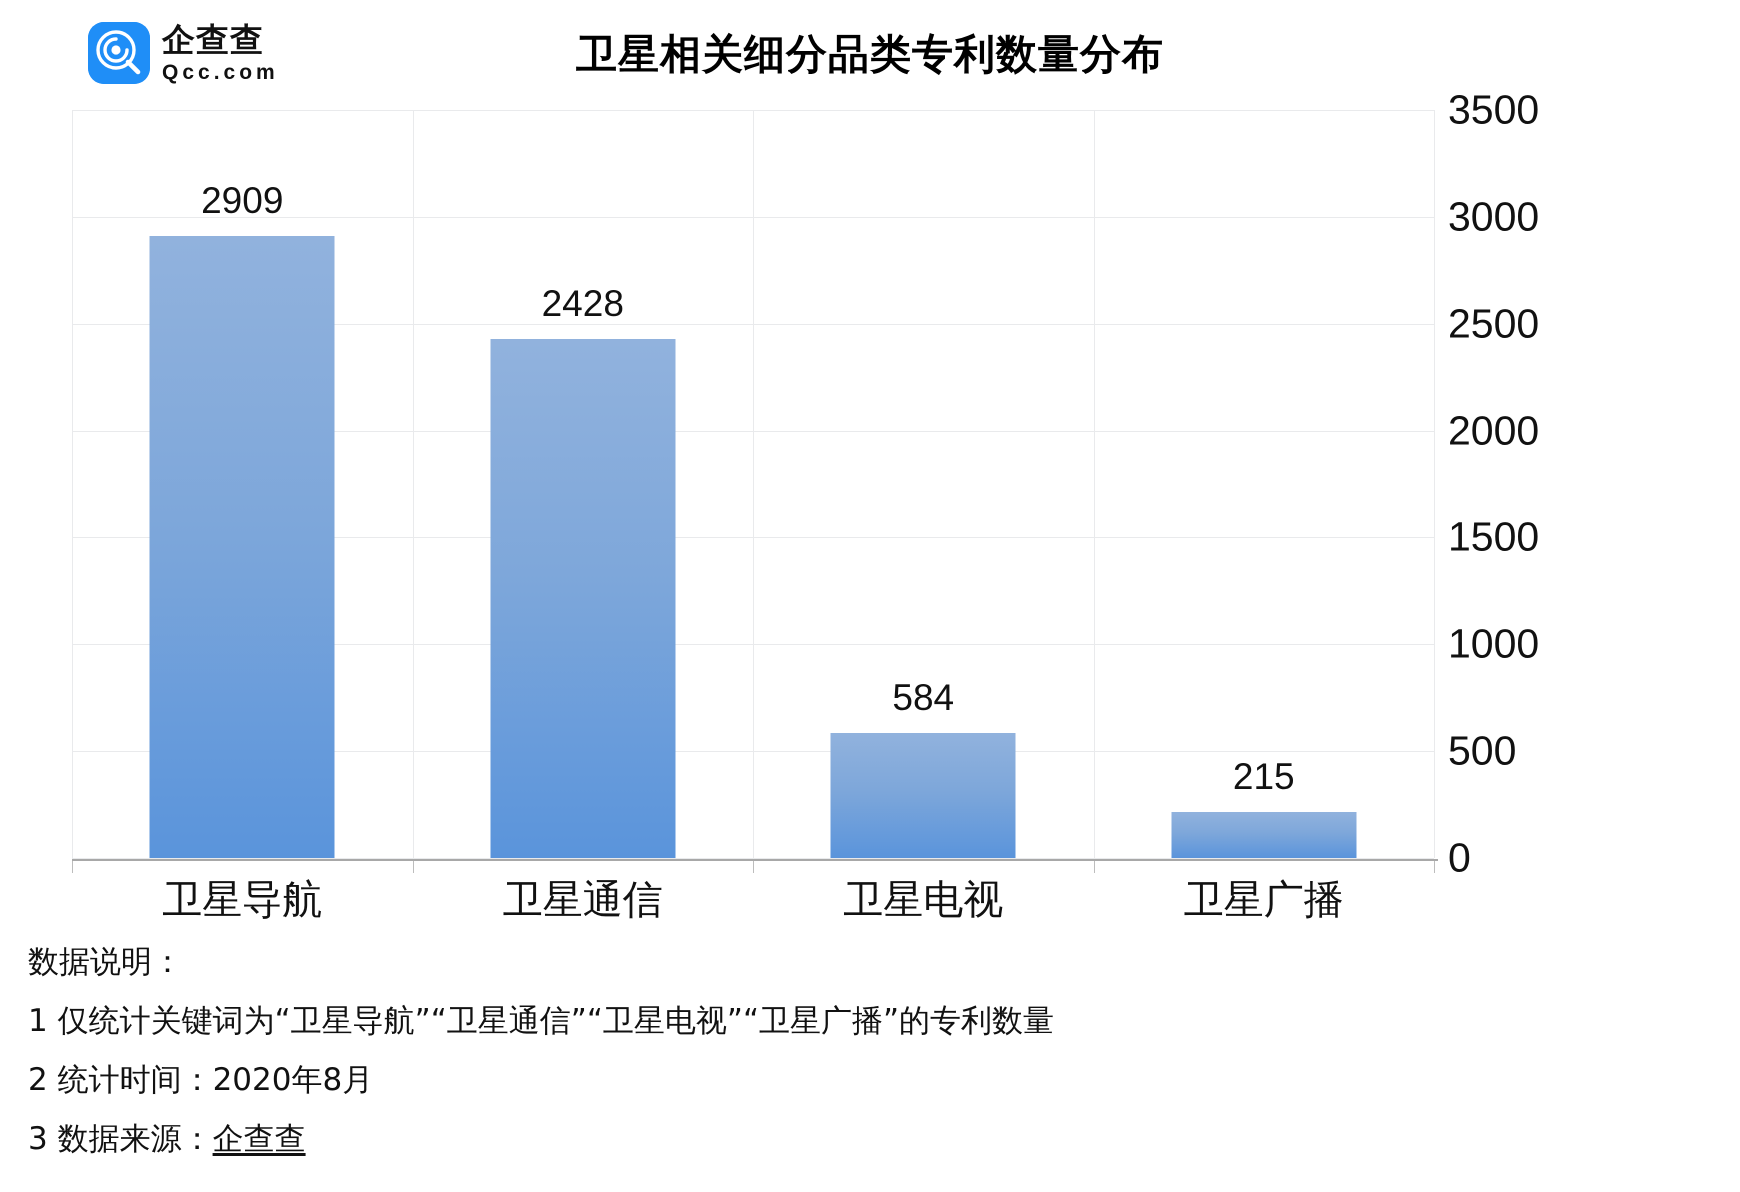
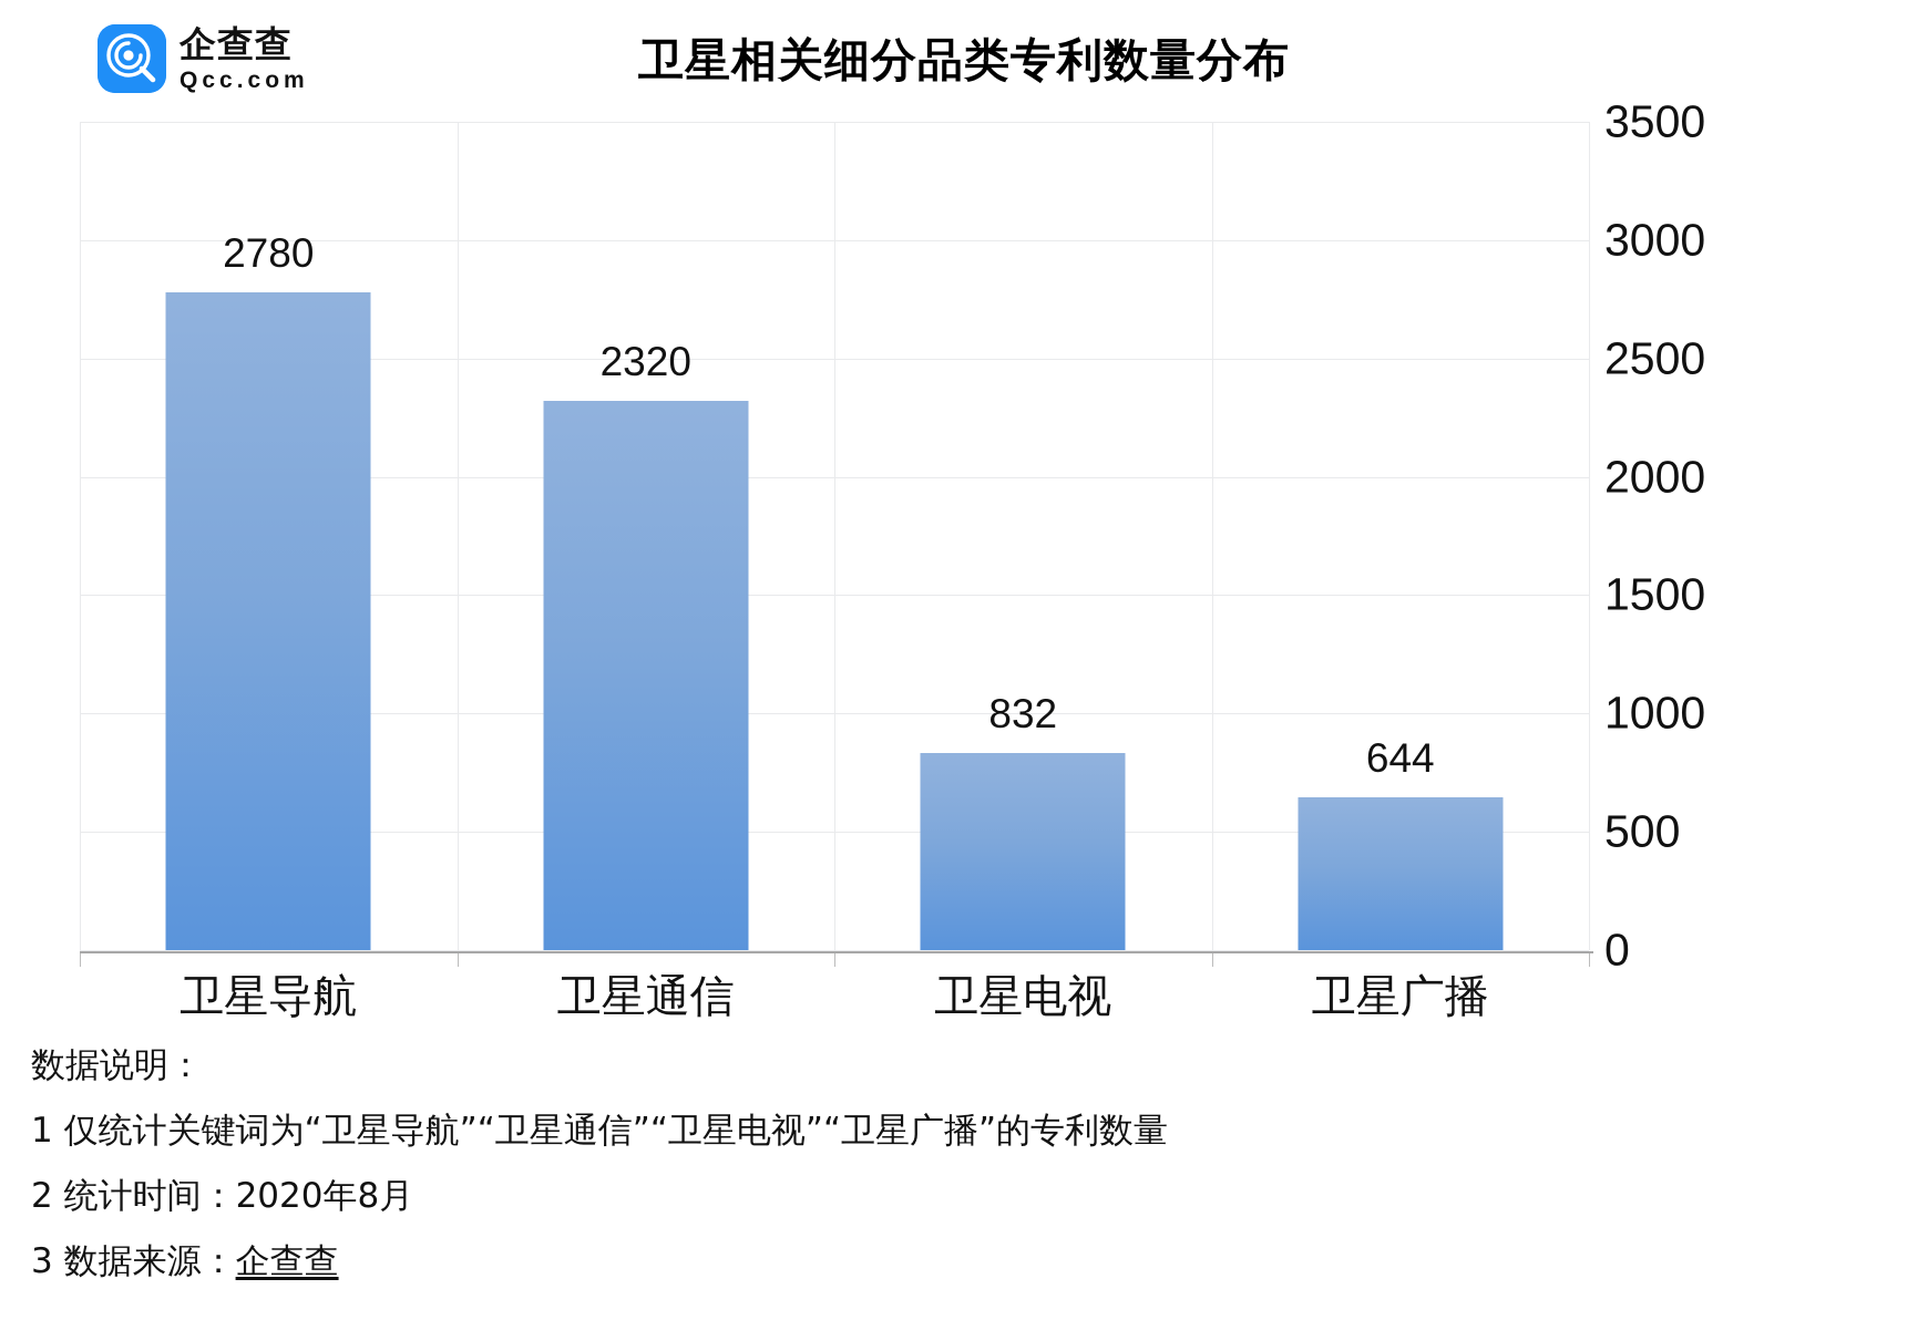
卫星导航: 2909 -> 2780
卫星通信: 2428 -> 2320
卫星电视: 584 -> 832
卫星广播: 215 -> 644
